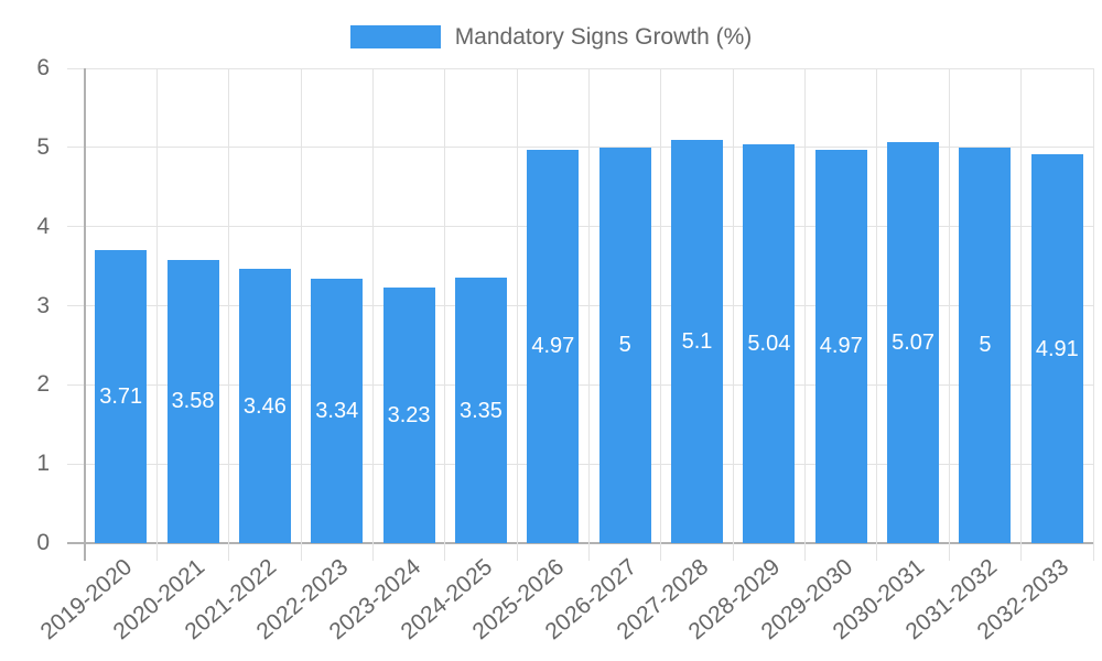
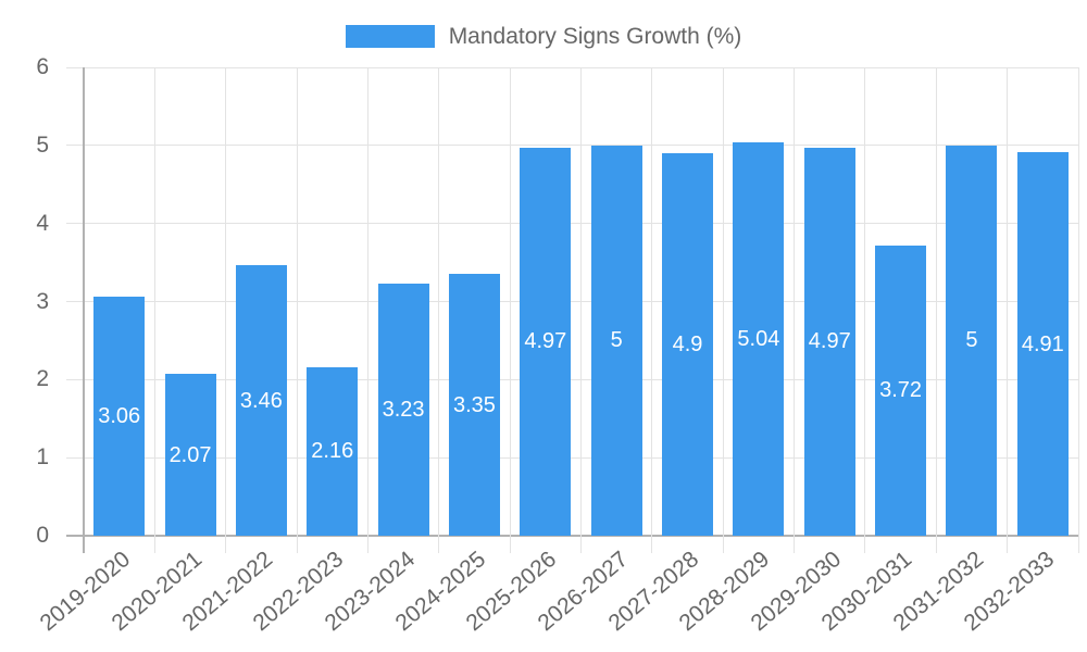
2019-2020: 3.71 -> 3.06
2020-2021: 3.58 -> 2.07
2022-2023: 3.34 -> 2.16
2027-2028: 5.1 -> 4.9
2030-2031: 5.07 -> 3.72
